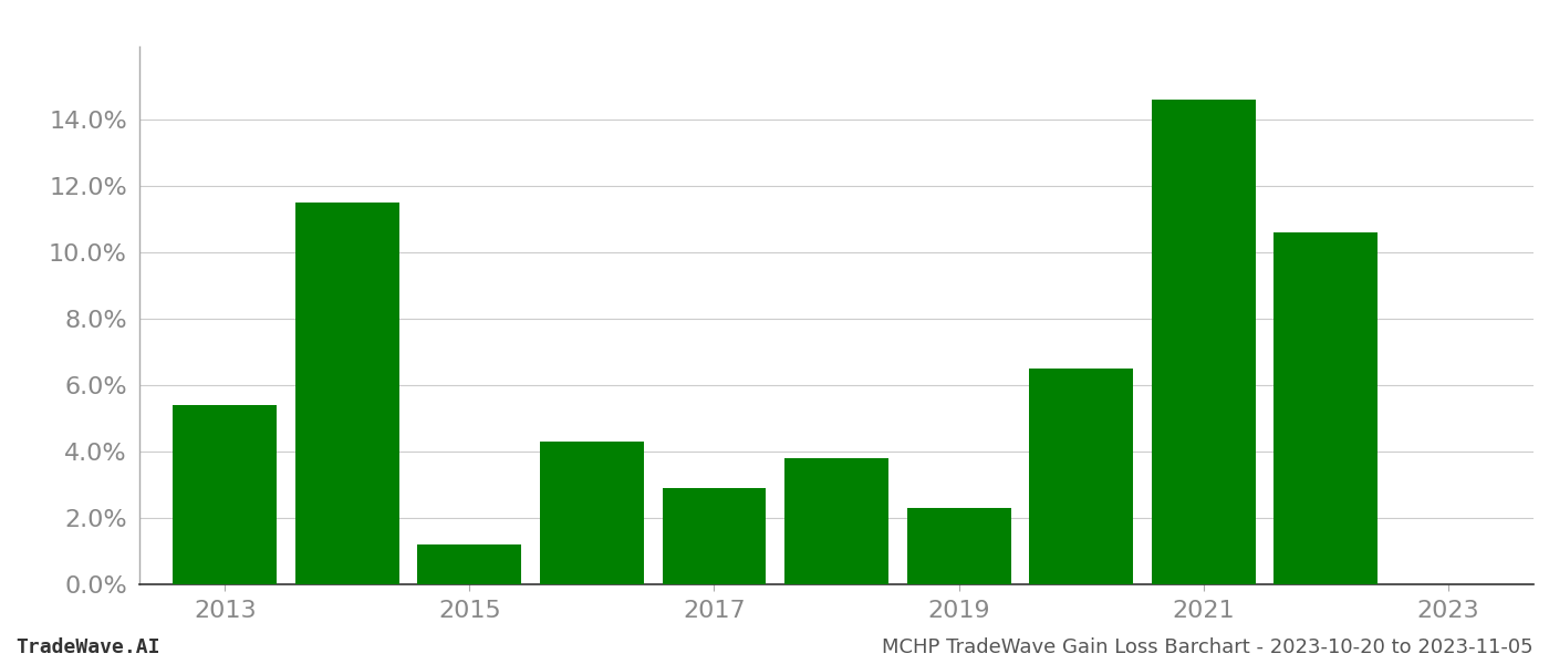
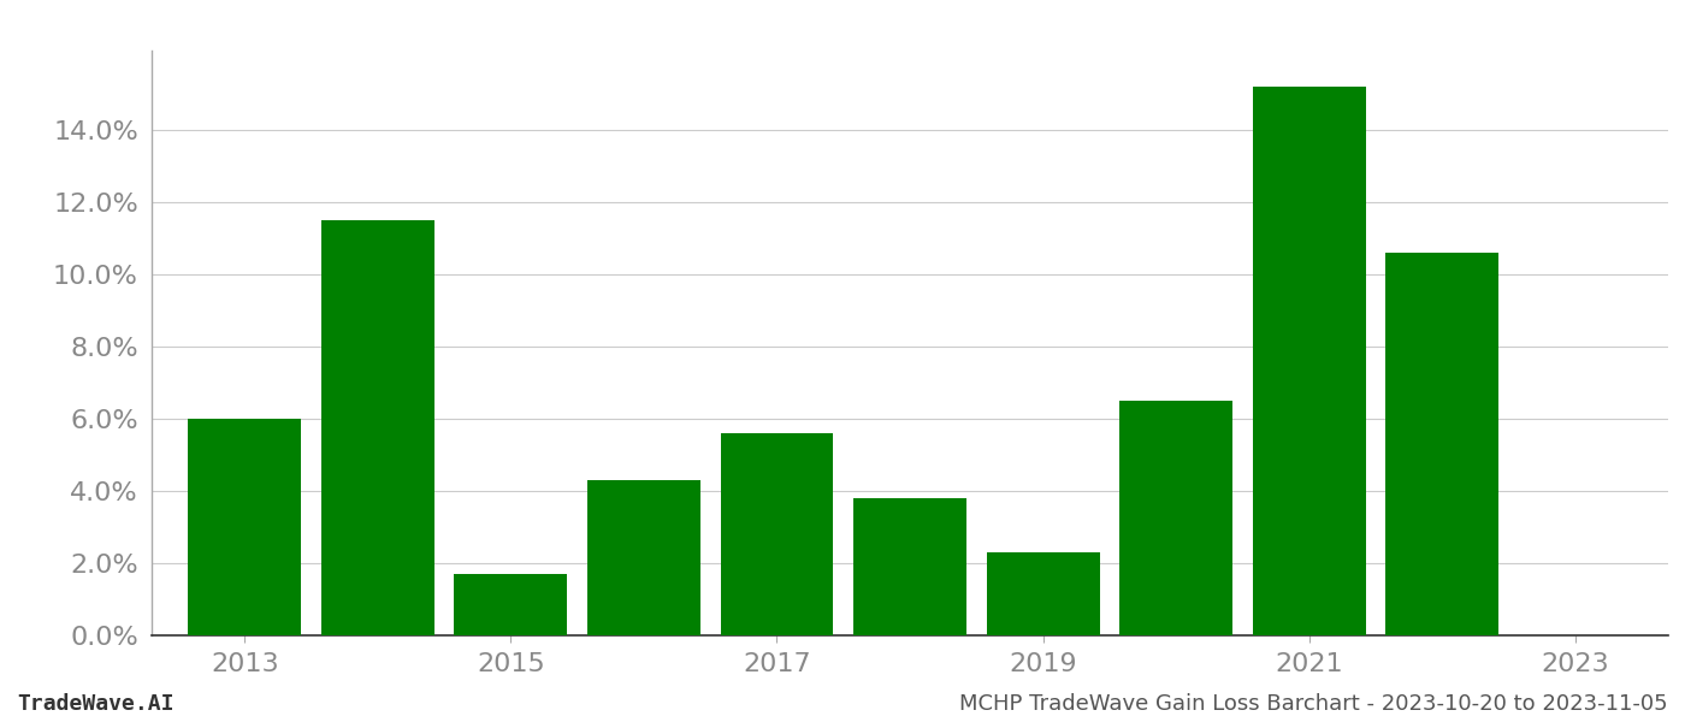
2013: 5.4% -> 6.0%
2015: 1.2% -> 1.7%
2017: 2.9% -> 5.6%
2021: 14.6% -> 15.2%
